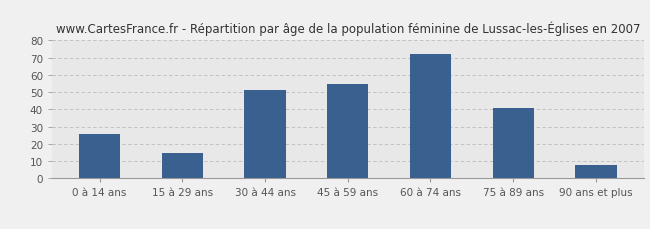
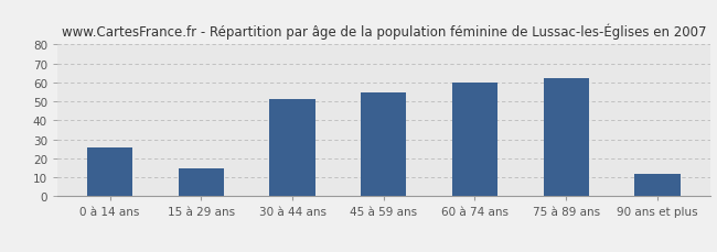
60 à 74 ans: 72 -> 60
75 à 89 ans: 41 -> 62
90 ans et plus: 8 -> 12
